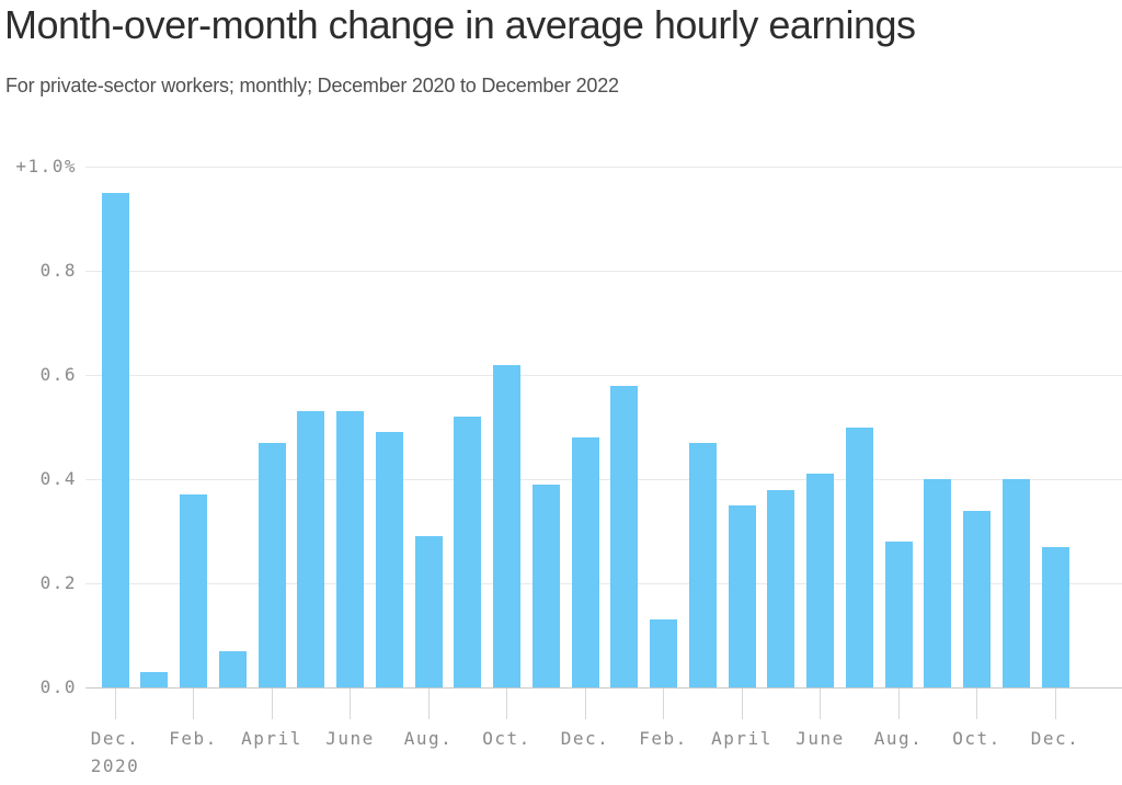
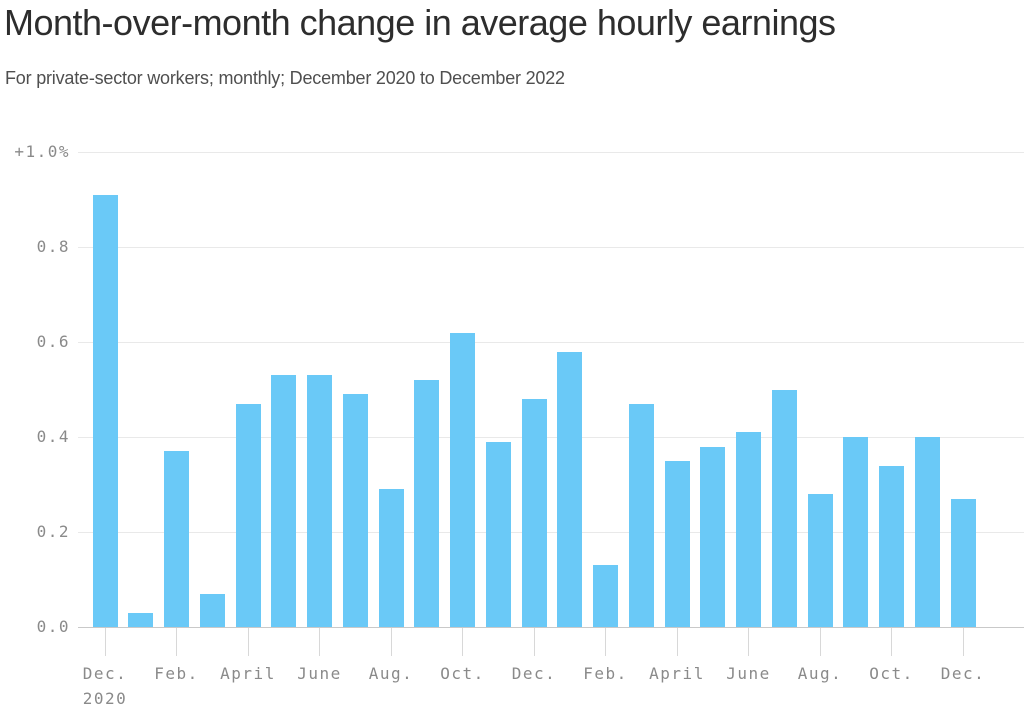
Dec. 2020: 0.95% -> 0.91%
